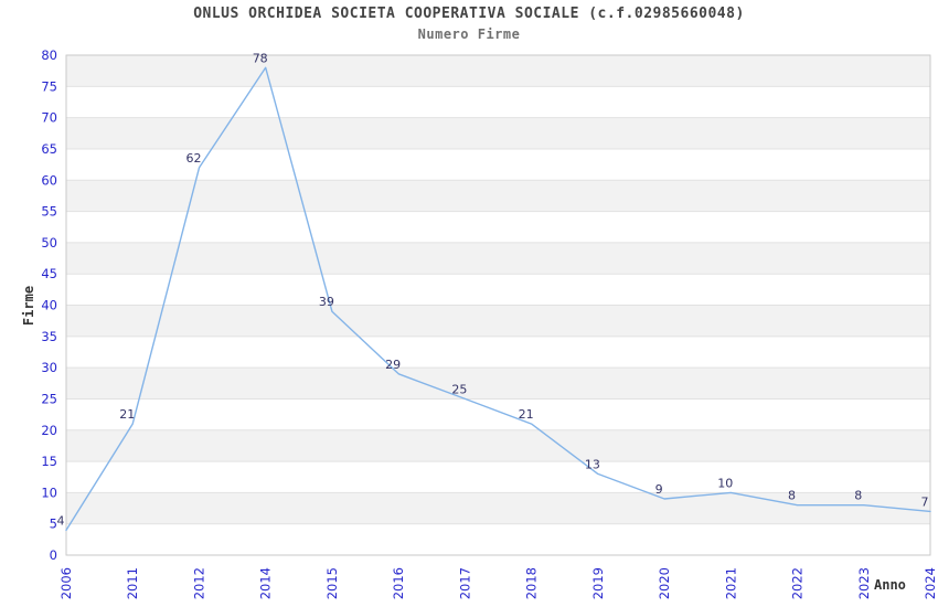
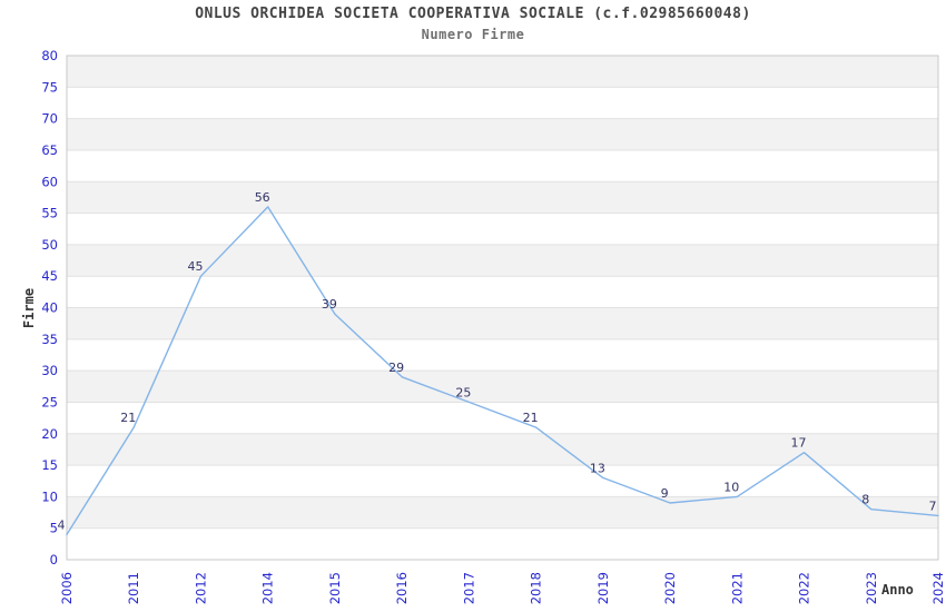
2012: 62 -> 45
2014: 78 -> 56
2022: 8 -> 17
